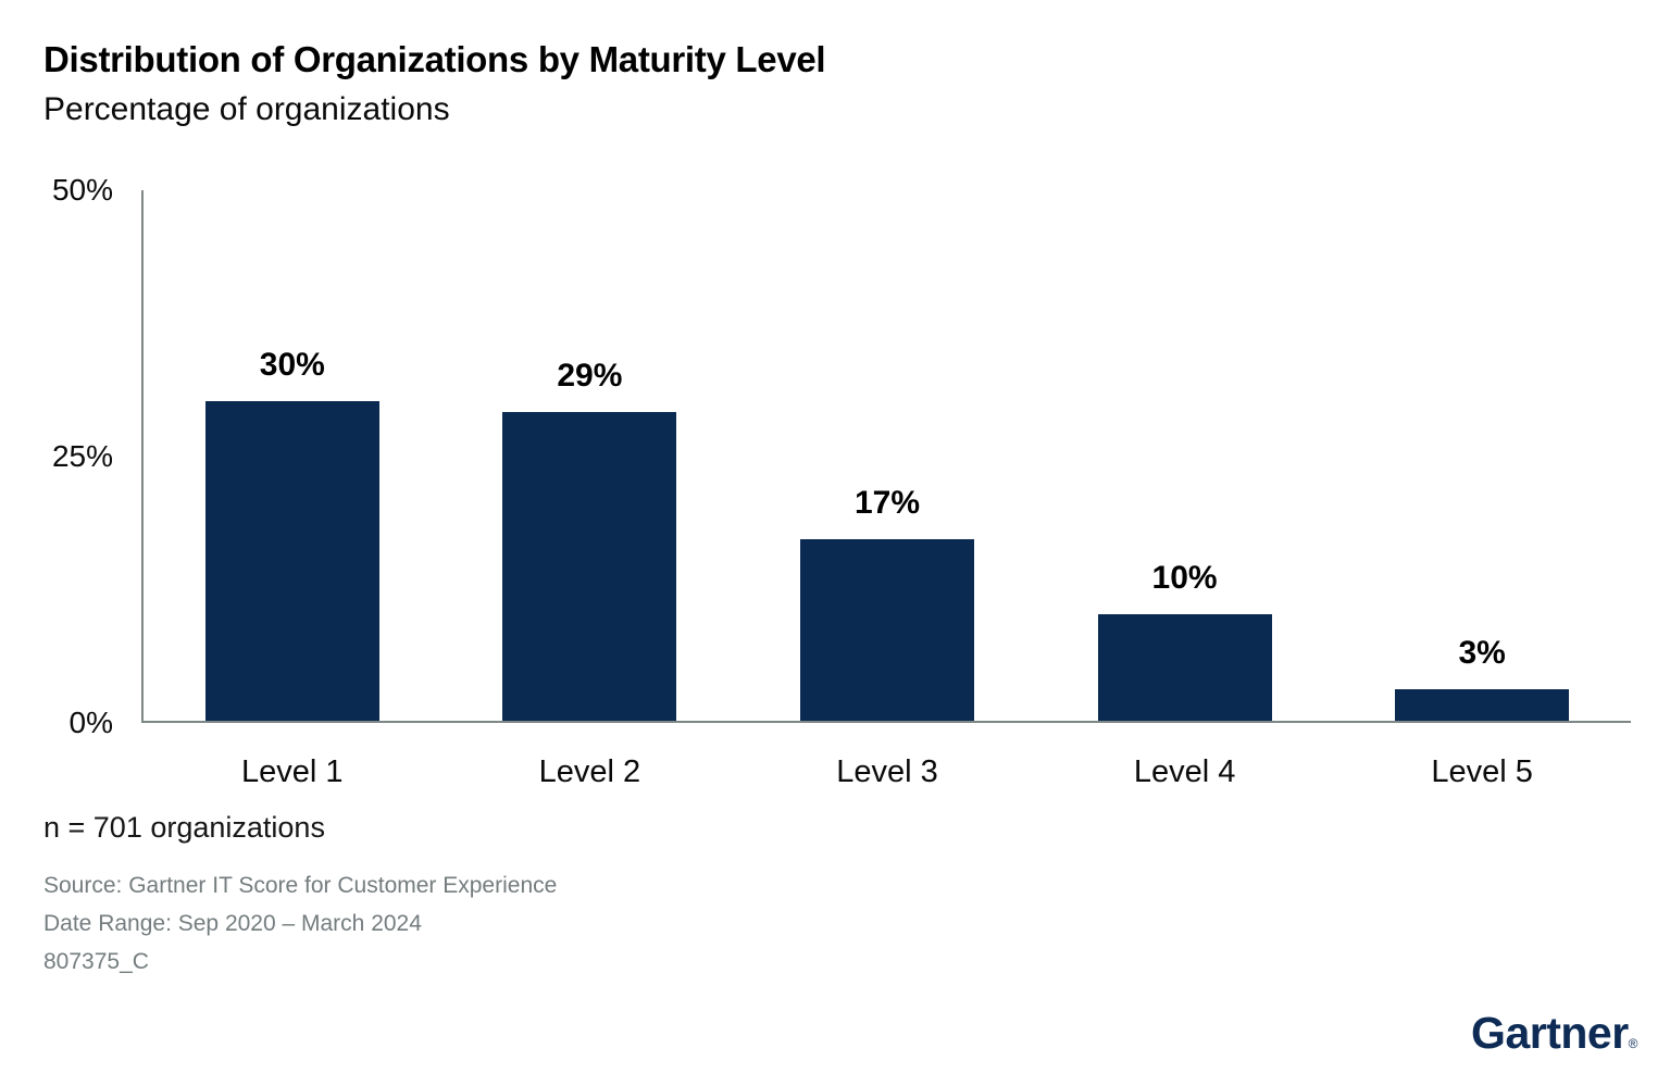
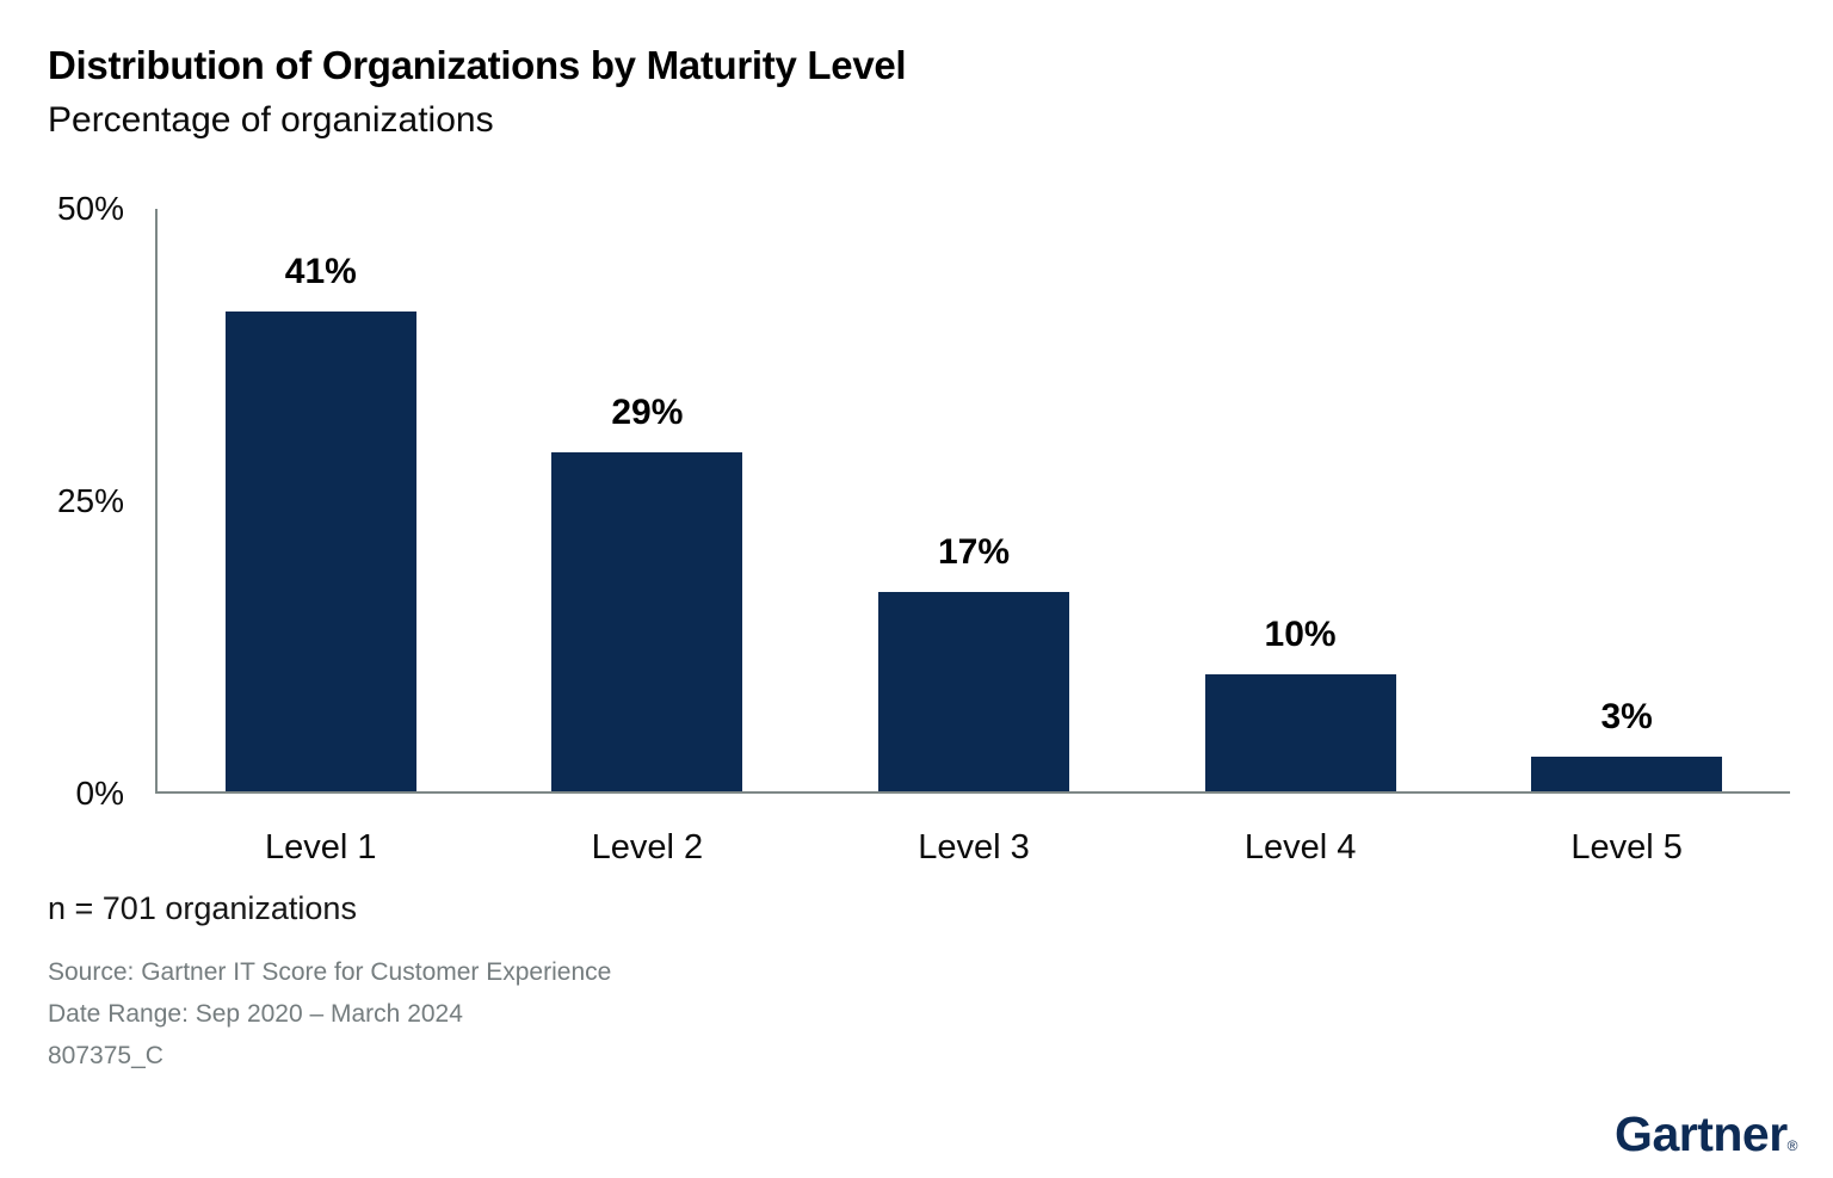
Level 1: 30% -> 41%
